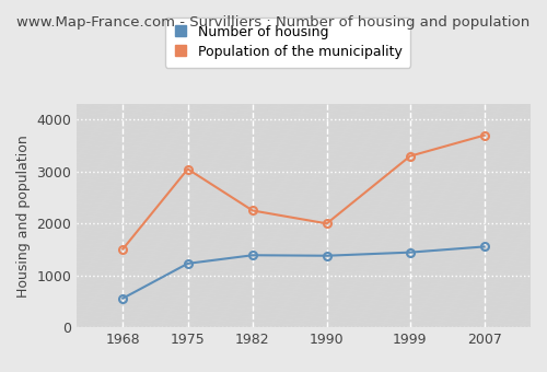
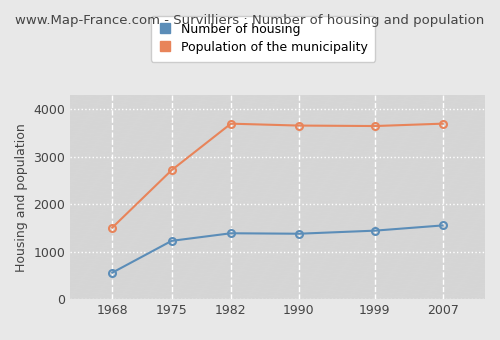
Population of the municipality/1975: 3050 -> 2720
Population of the municipality/1982: 2250 -> 3700
Population of the municipality/1990: 2000 -> 3660
Population of the municipality/1999: 3300 -> 3650
